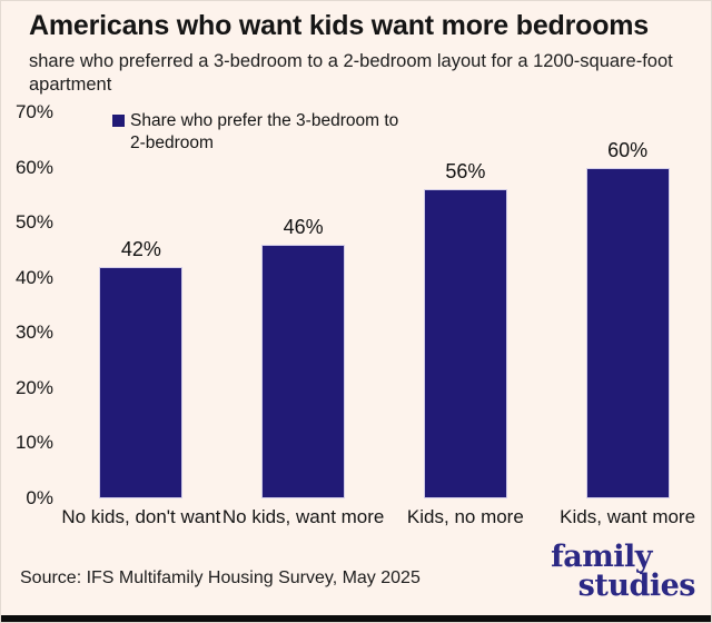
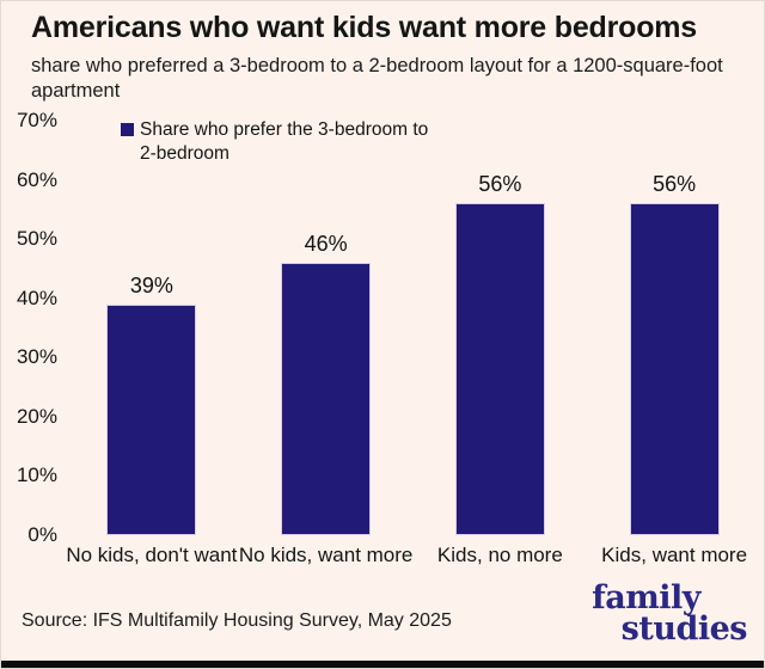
No kids, don't want: 42% -> 39%
Kids, want more: 60% -> 56%
